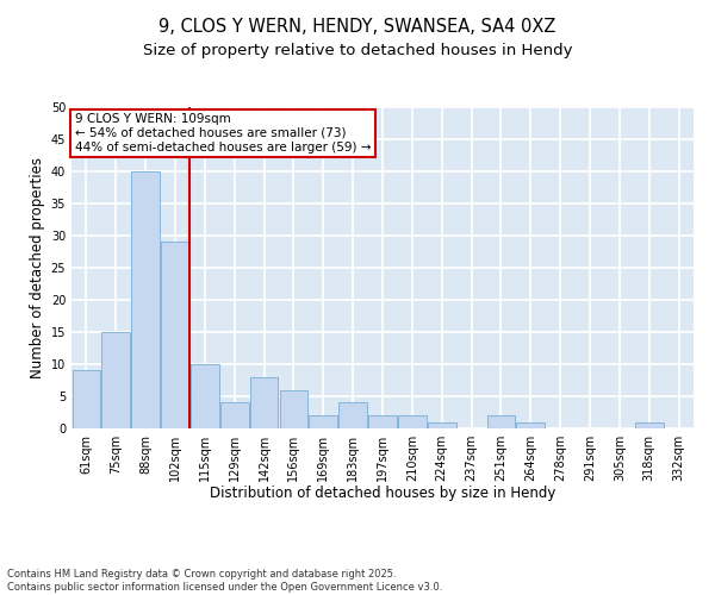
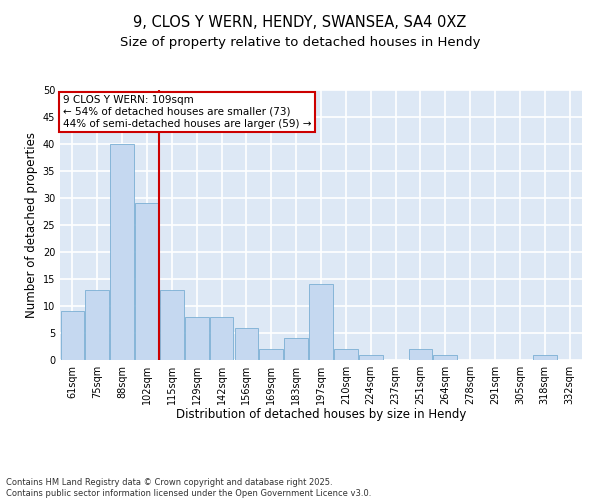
75sqm: 15 -> 13
115sqm: 10 -> 13
129sqm: 4 -> 8
197sqm: 2 -> 14
